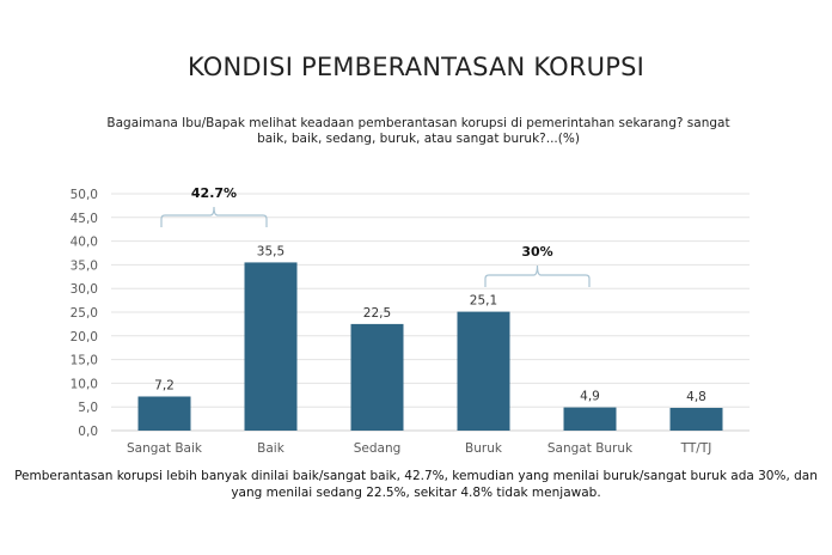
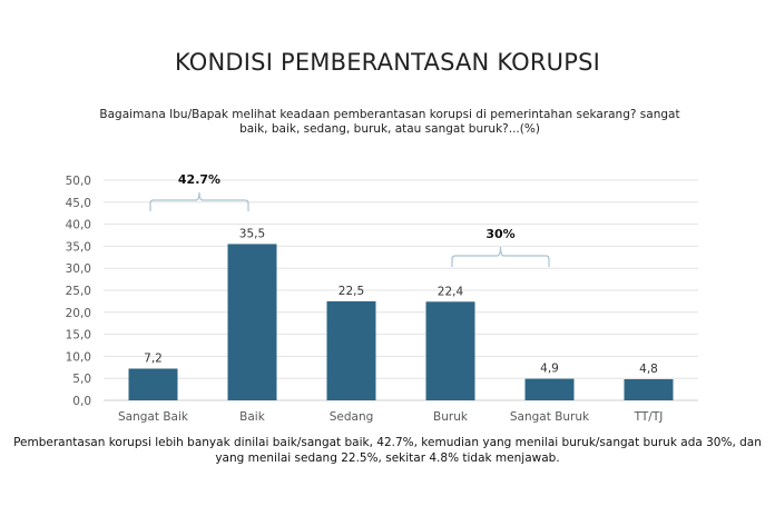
Buruk: 25,1 -> 22,4
